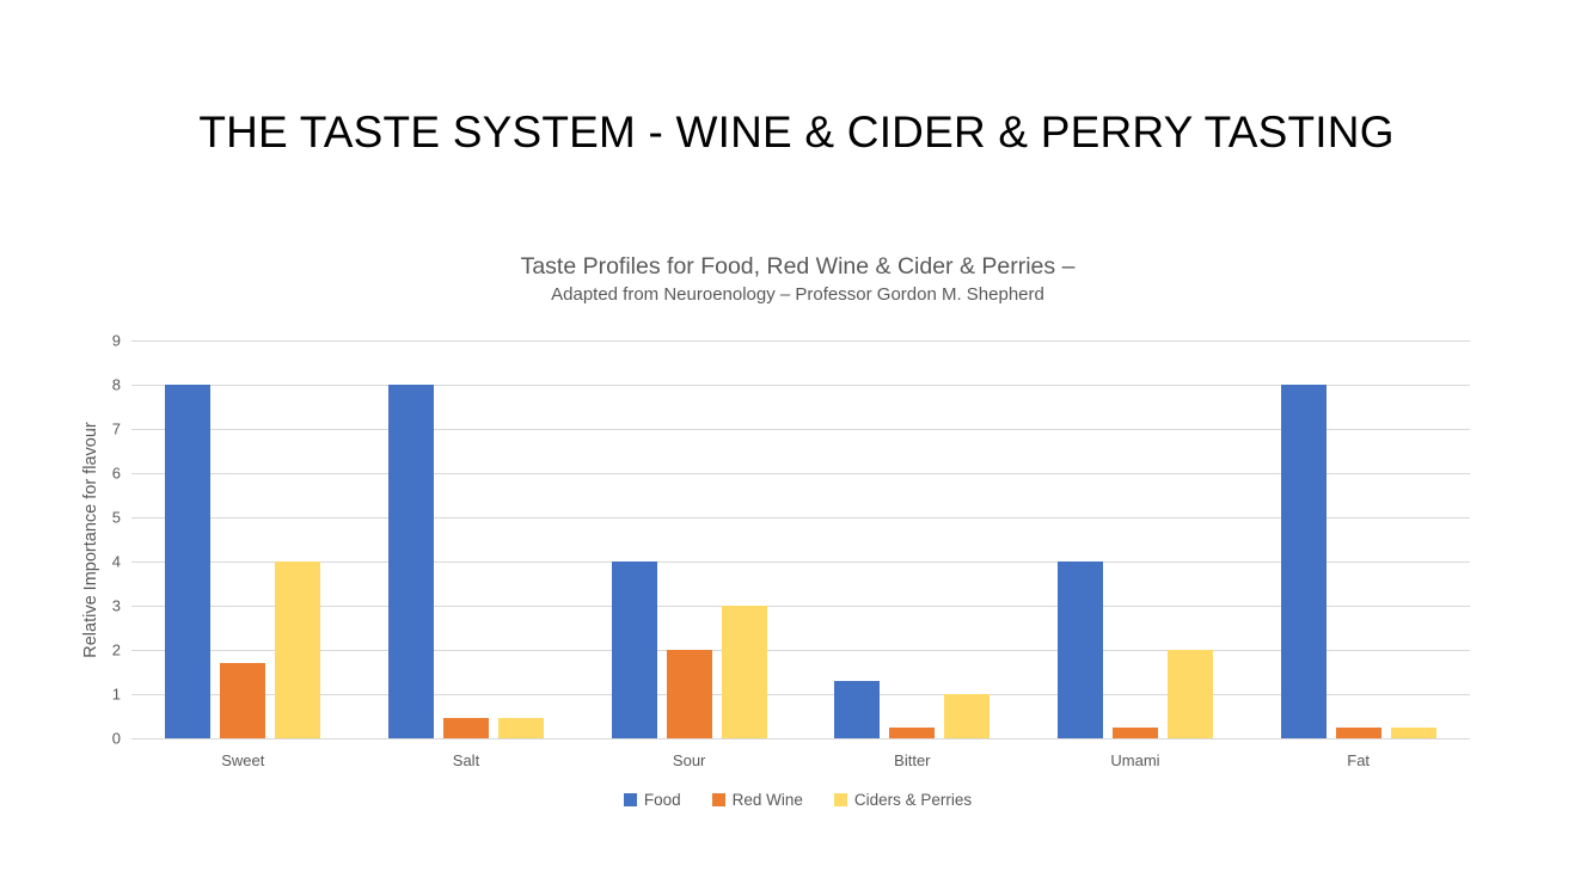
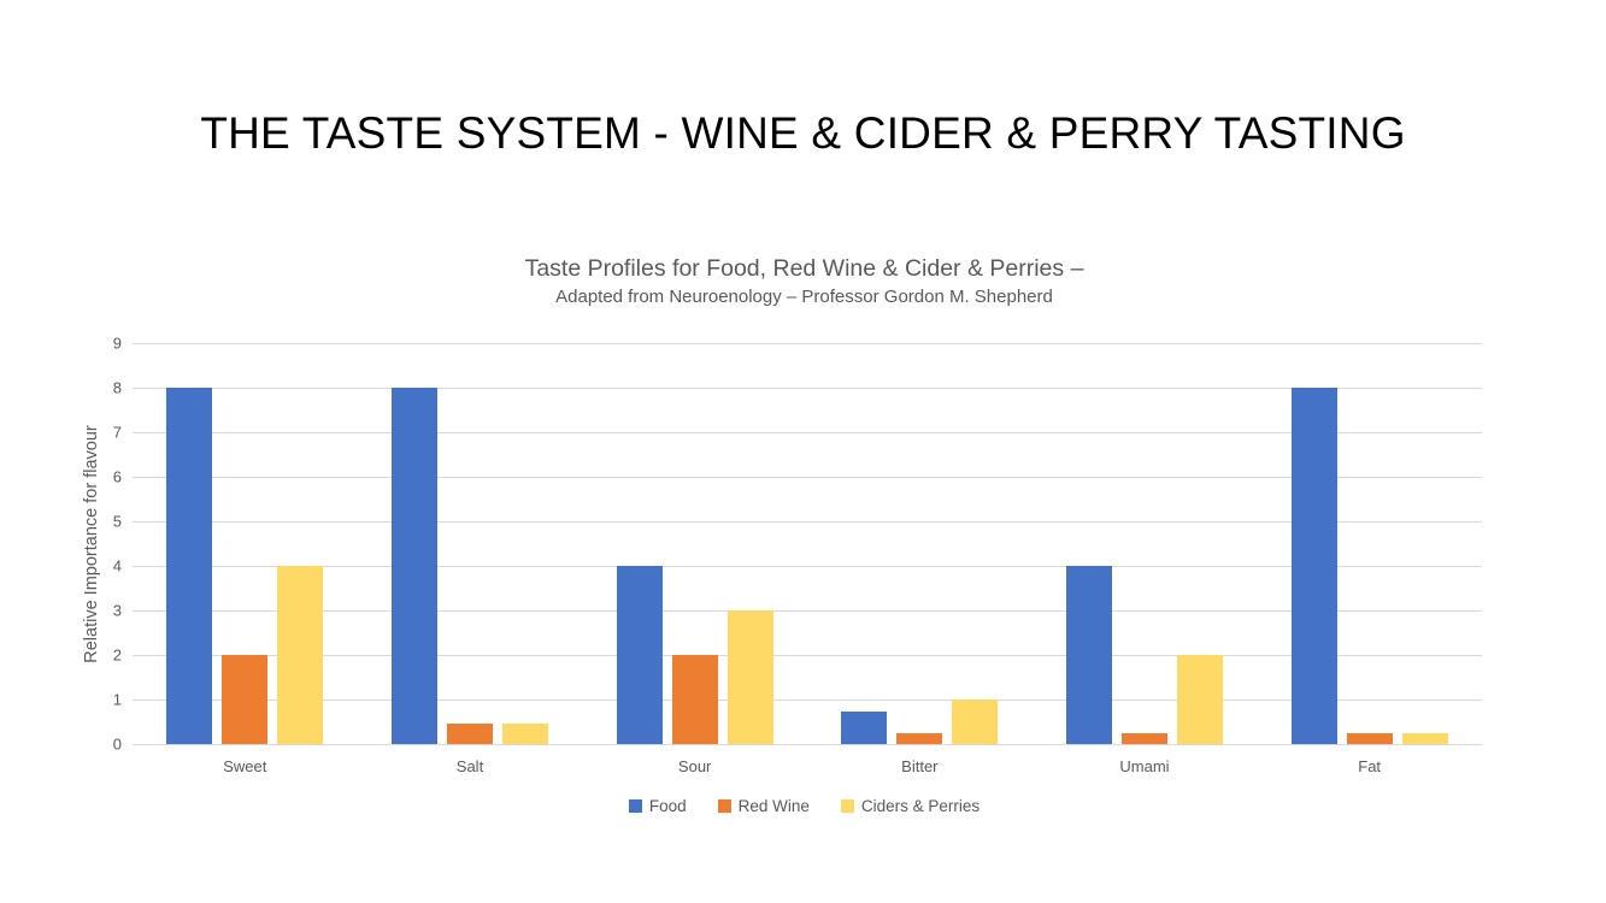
Red Wine/Sweet: 1.7 -> 2.0
Food/Bitter: 1.3 -> 0.7
